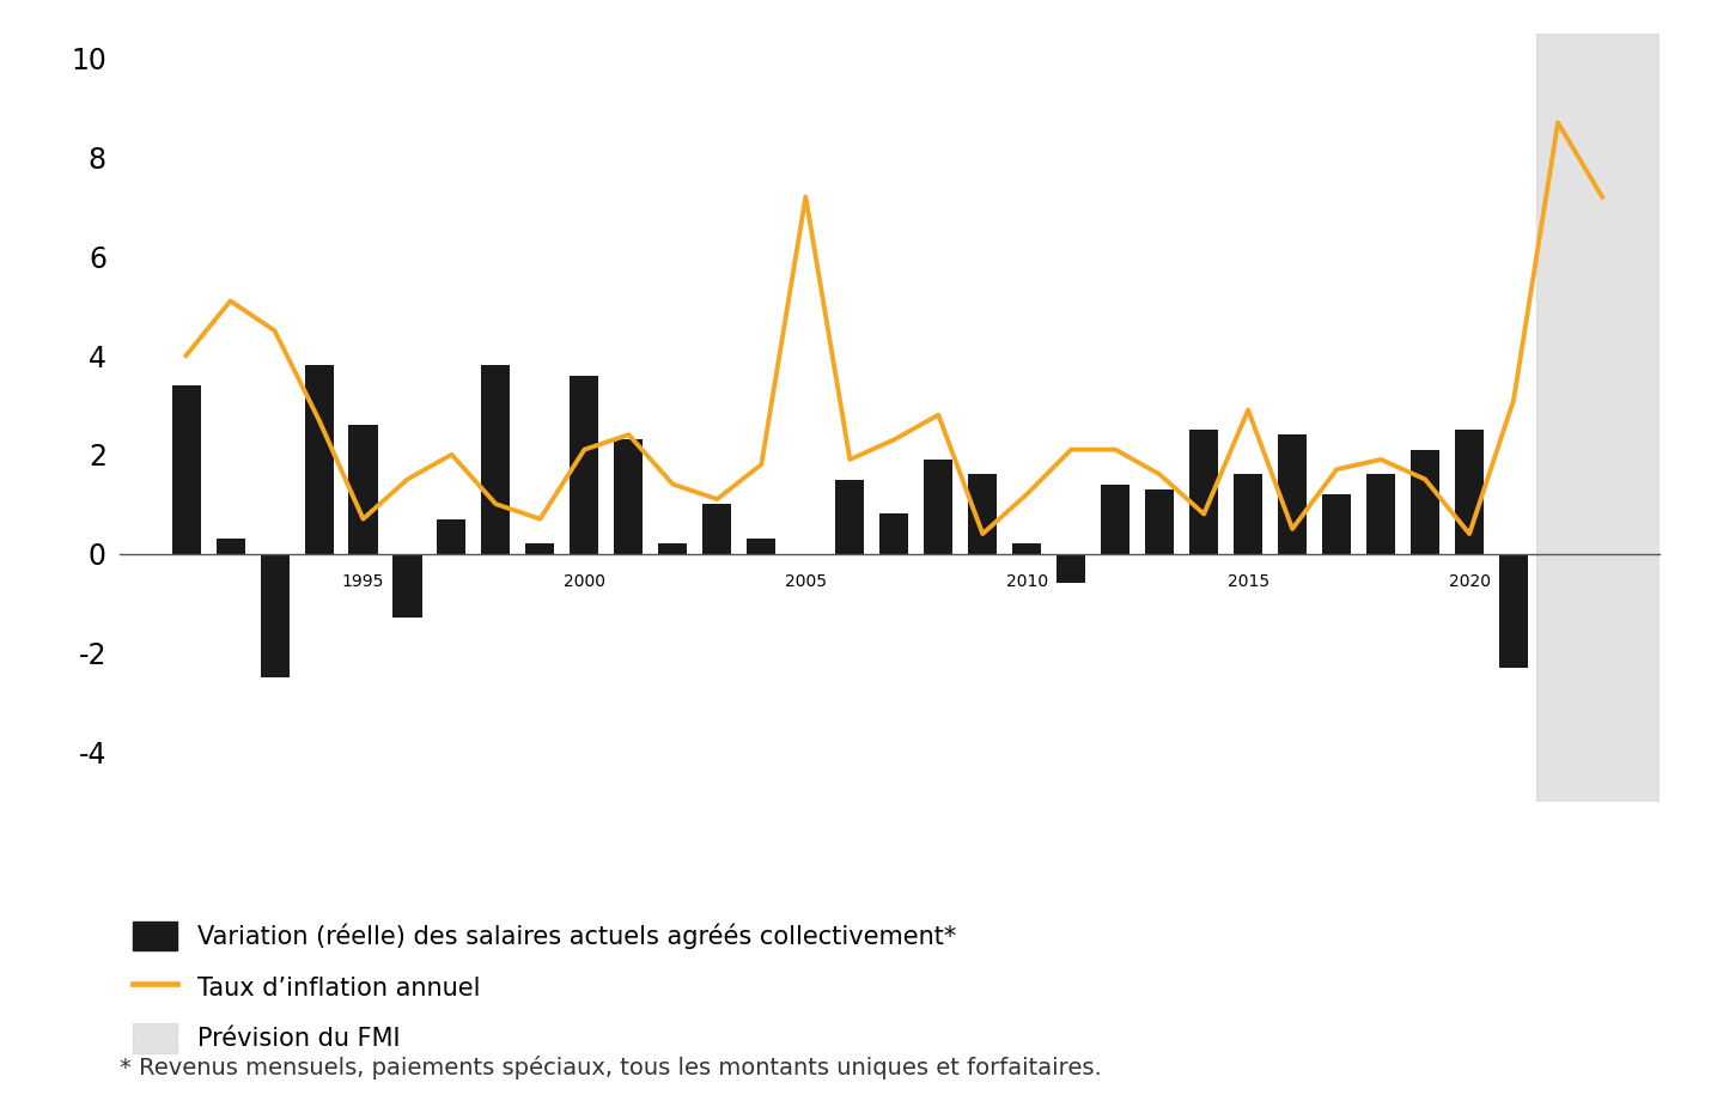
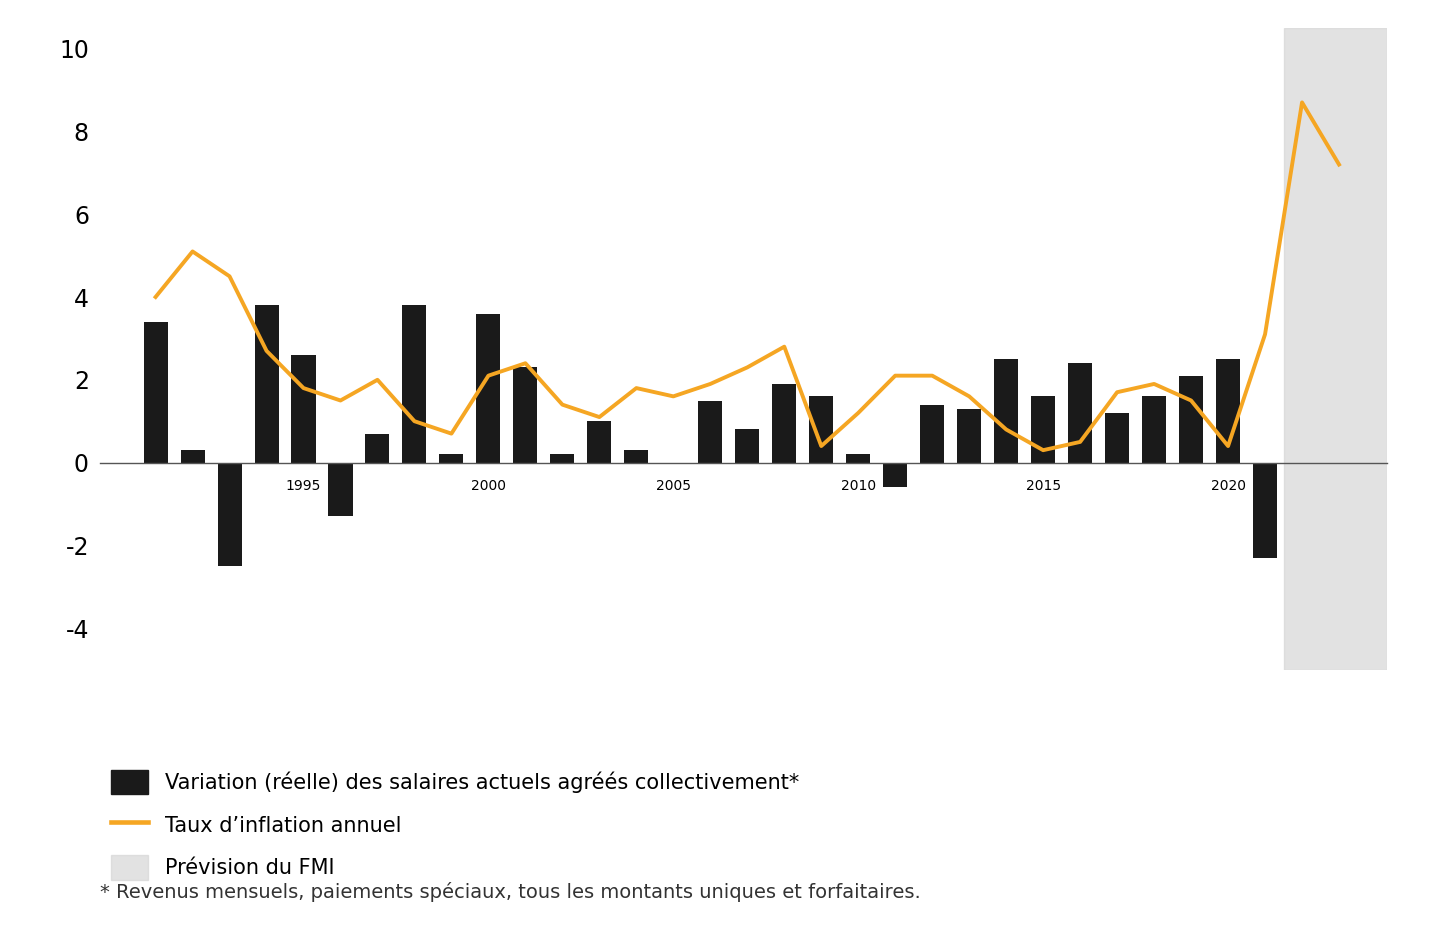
Taux d’inflation annuel/1995: 0.7 -> 1.8
Taux d’inflation annuel/2005: 7.2 -> 1.6
Taux d’inflation annuel/2015: 2.9 -> 0.3
